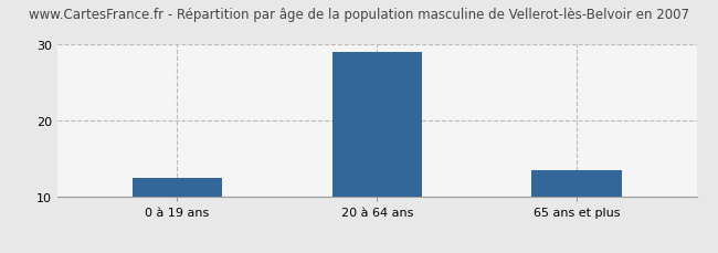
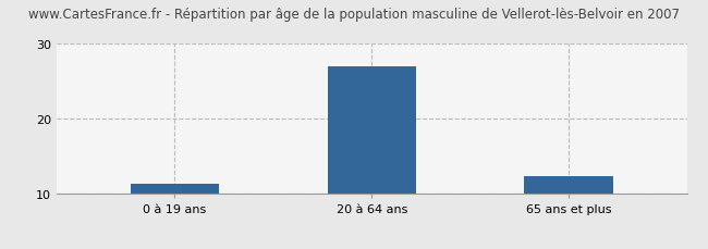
0 à 19 ans: 12.5 -> 11.4
20 à 64 ans: 29.0 -> 27.0
65 ans et plus: 13.5 -> 12.4
